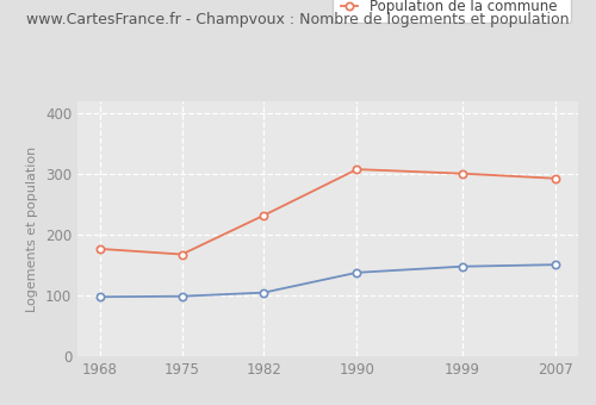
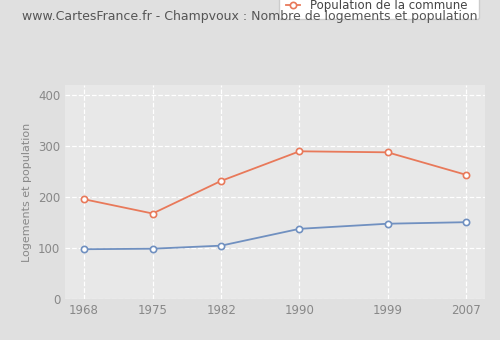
Population de la commune/1968: 177 -> 196
Population de la commune/1990: 308 -> 290
Population de la commune/1999: 301 -> 288
Population de la commune/2007: 293 -> 244
